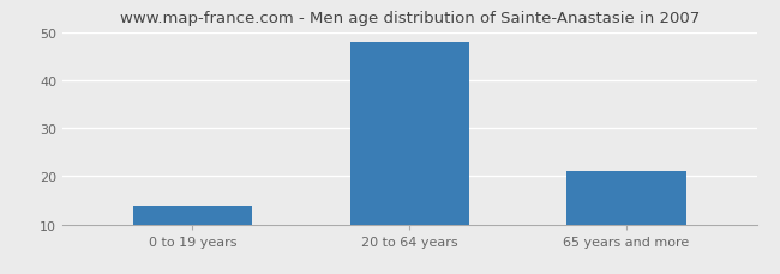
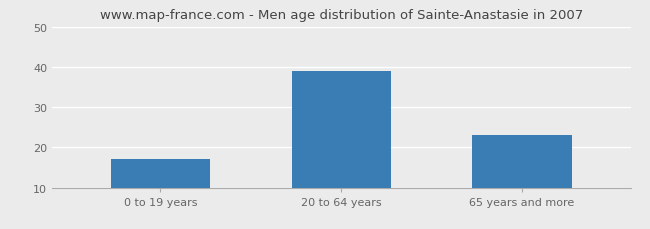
0 to 19 years: 14 -> 17
20 to 64 years: 48 -> 39
65 years and more: 21 -> 23
